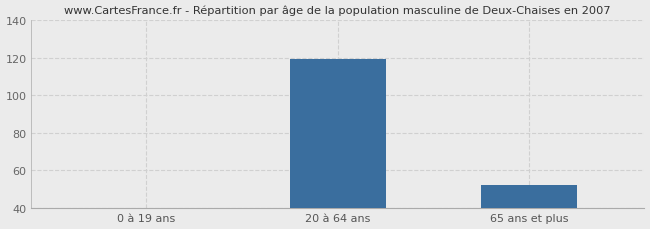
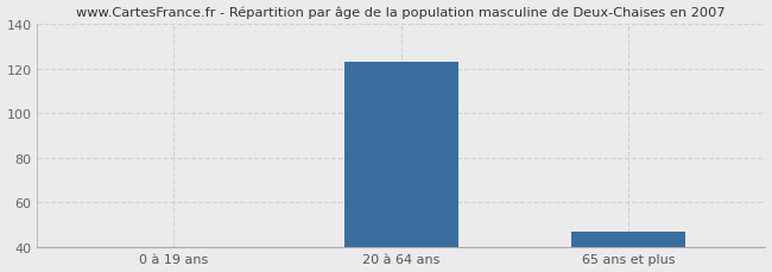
20 à 64 ans: 119 -> 123
65 ans et plus: 52 -> 47
